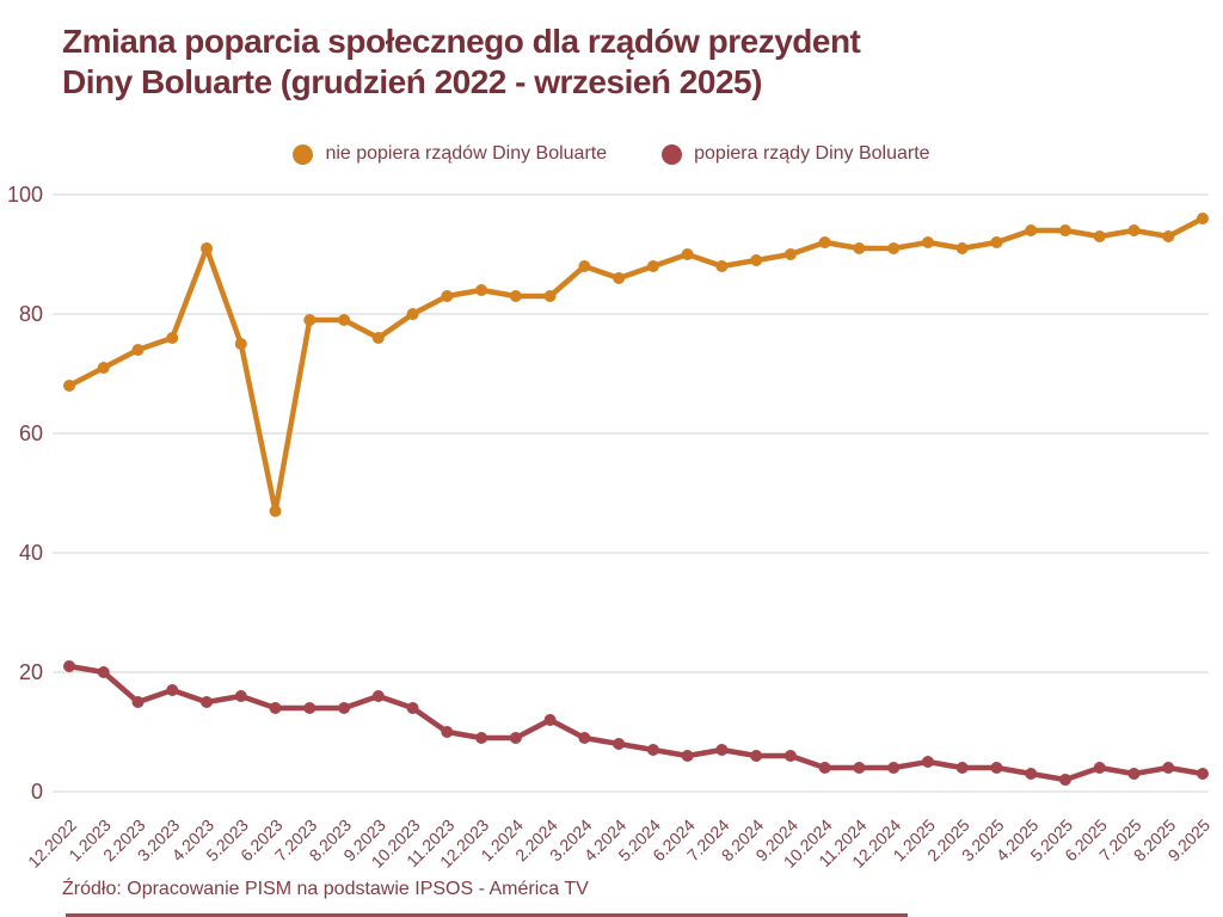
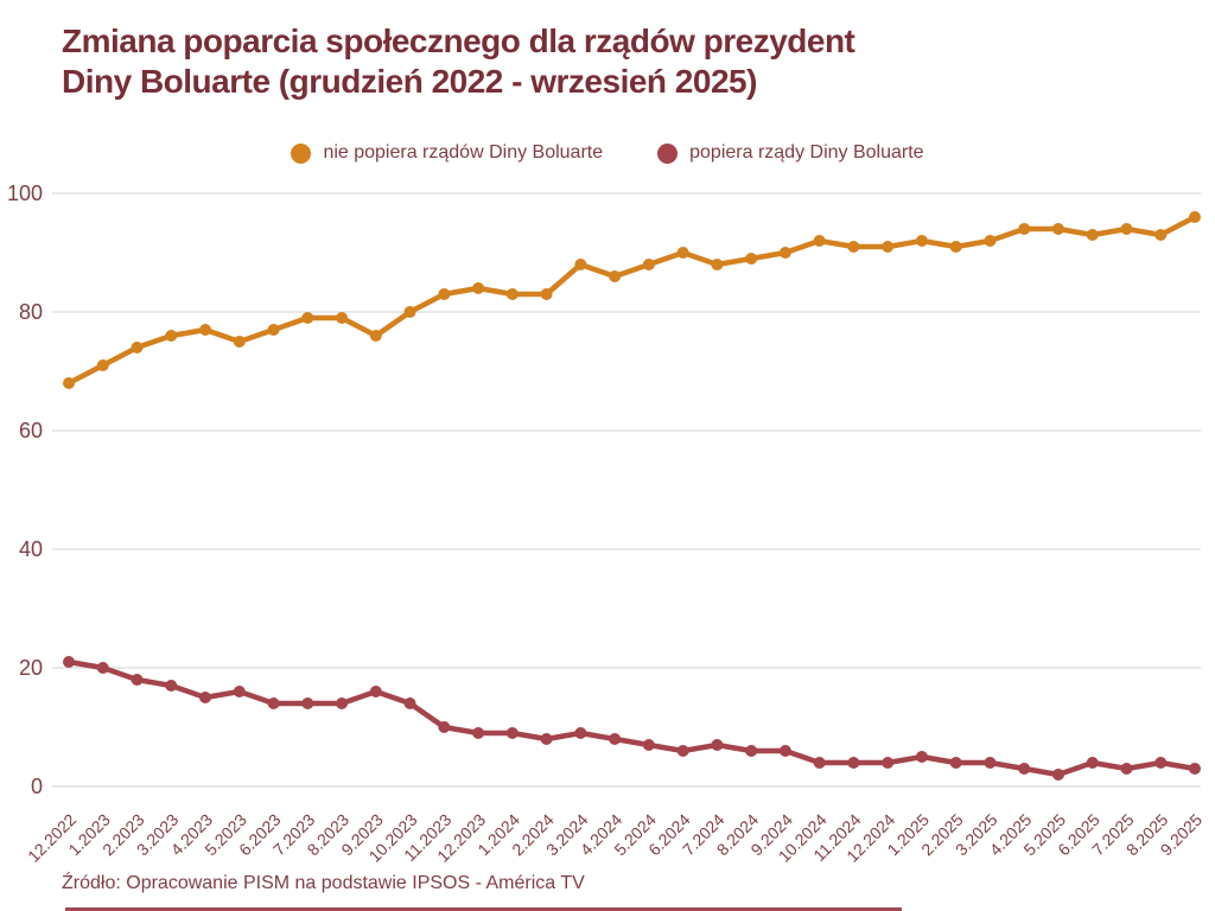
popiera rządy Diny Boluarte/2.2023: 15 -> 18
nie popiera rządów Diny Boluarte/4.2023: 91 -> 77
nie popiera rządów Diny Boluarte/6.2023: 47 -> 77
popiera rządy Diny Boluarte/2.2024: 12 -> 8
